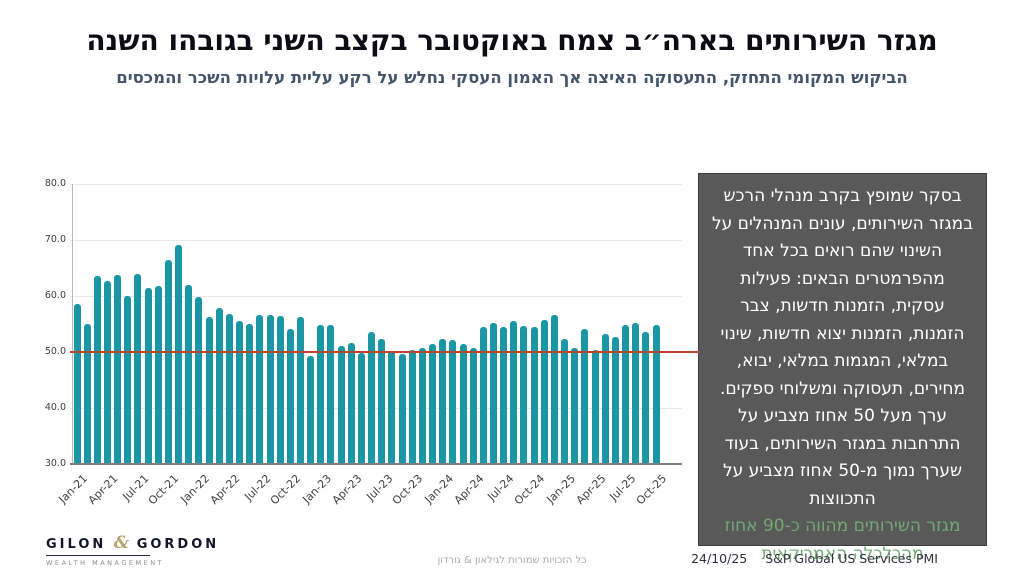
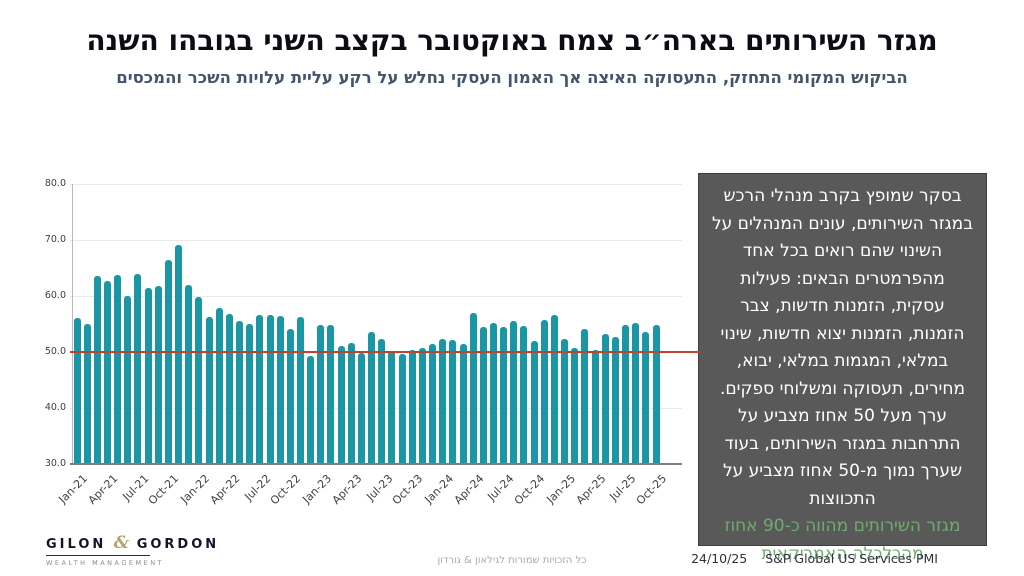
Jan-21: 58 -> 56
Apr-24: 51 -> 57
Oct-24: 54 -> 52
